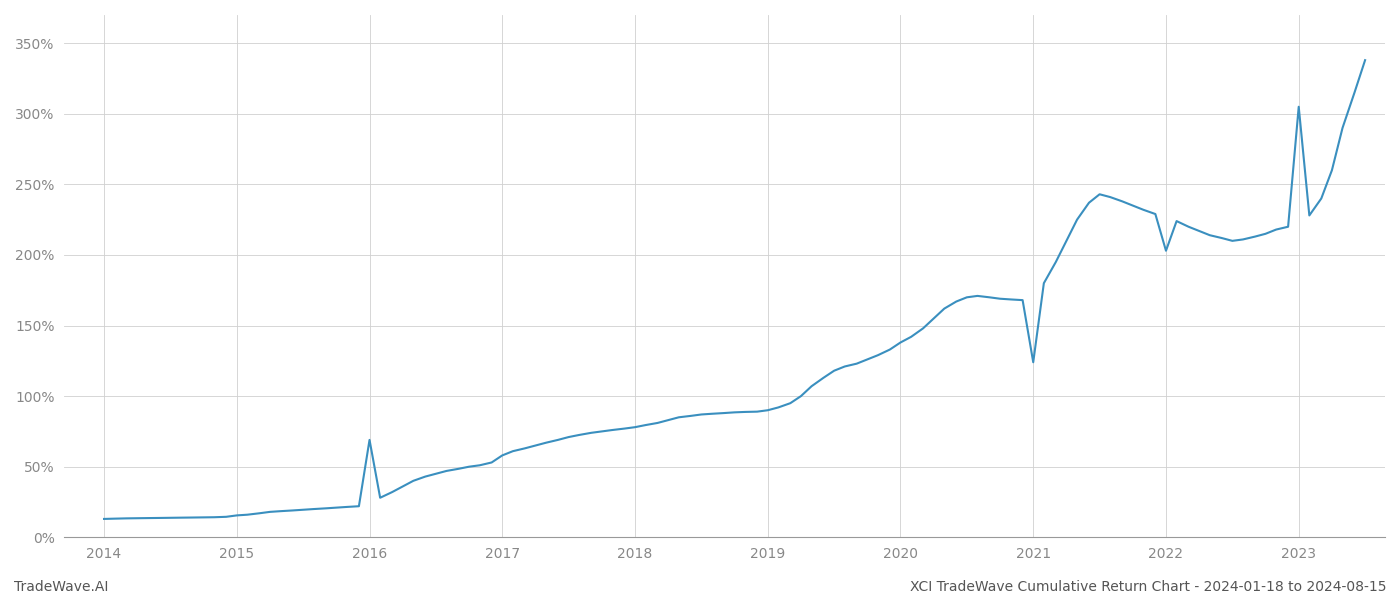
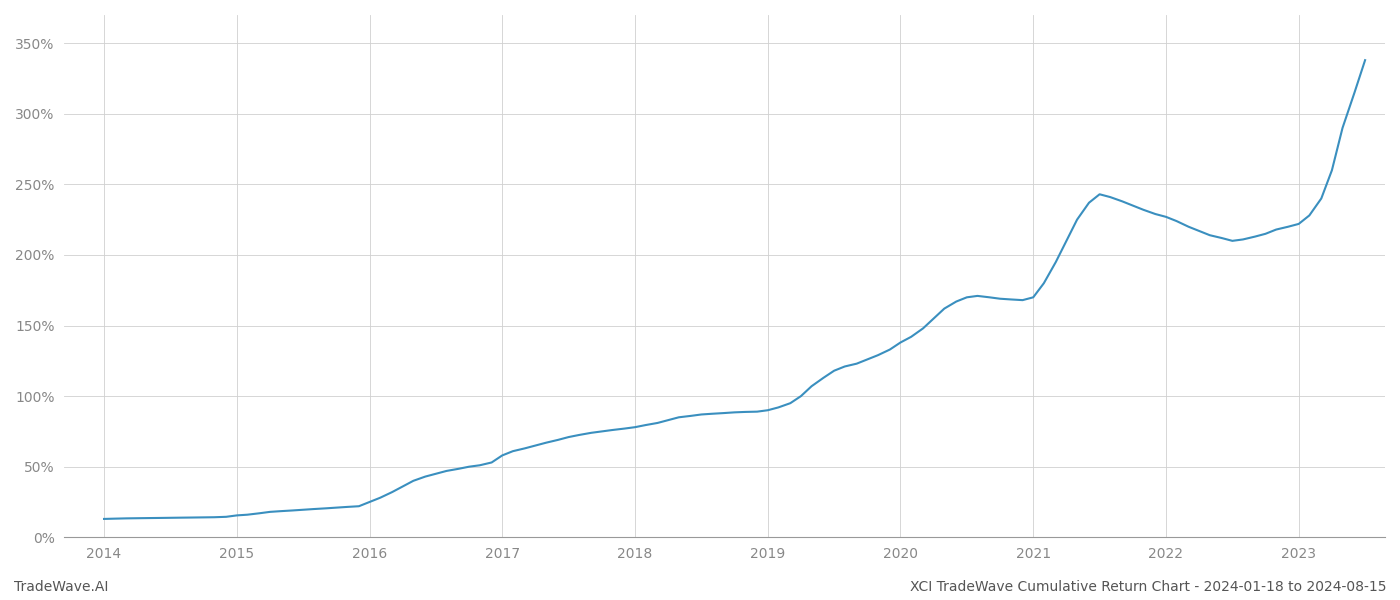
2016: 69% -> 25%
2021: 124% -> 170%
2022: 203% -> 227%
2023: 305% -> 222%
